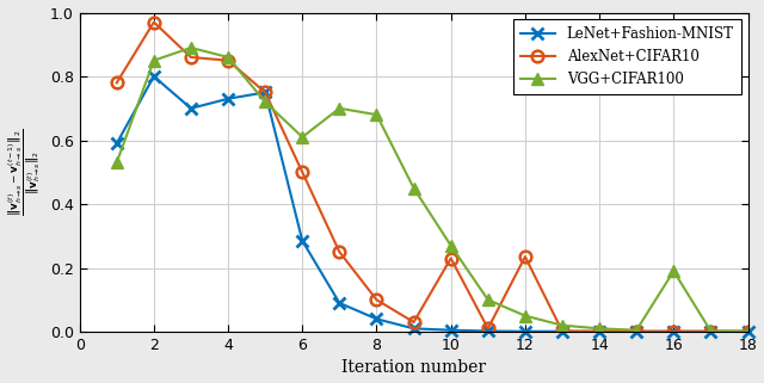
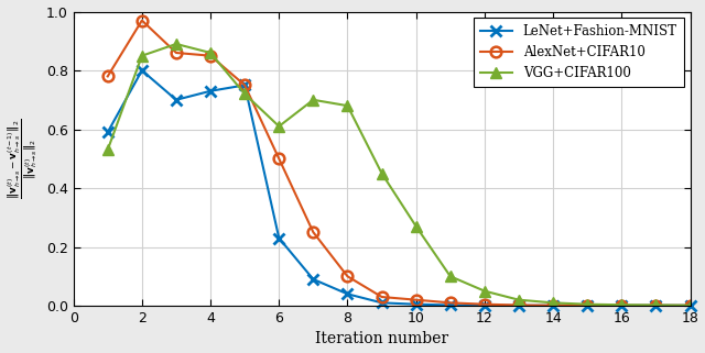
LeNet+Fashion-MNIST/6: 0.285 -> 0.230
AlexNet+CIFAR10/10: 0.230 -> 0.020
AlexNet+CIFAR10/12: 0.235 -> 0.005
VGG+CIFAR100/16: 0.190 -> 0.003
